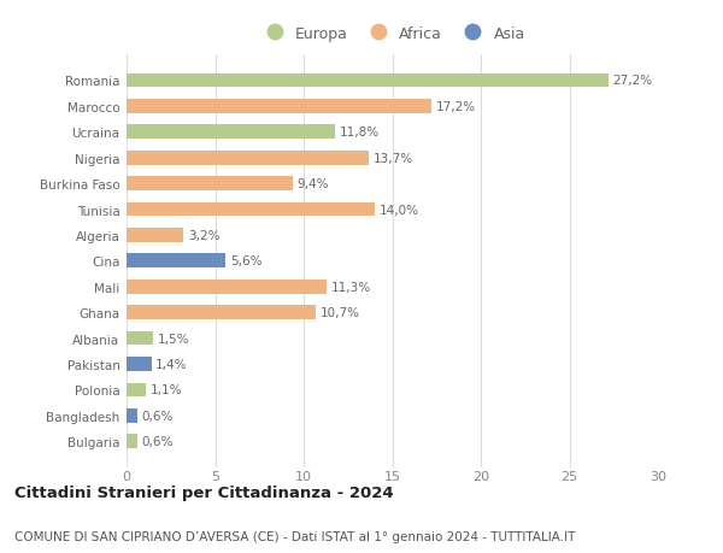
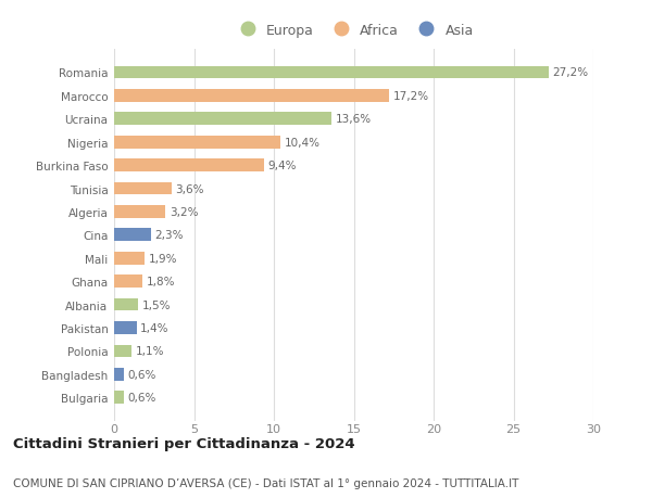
Ucraina: 11,8% -> 13,6%
Nigeria: 13,7% -> 10,4%
Tunisia: 14,0% -> 3,6%
Cina: 5,6% -> 2,3%
Mali: 11,3% -> 1,9%
Ghana: 10,7% -> 1,8%
